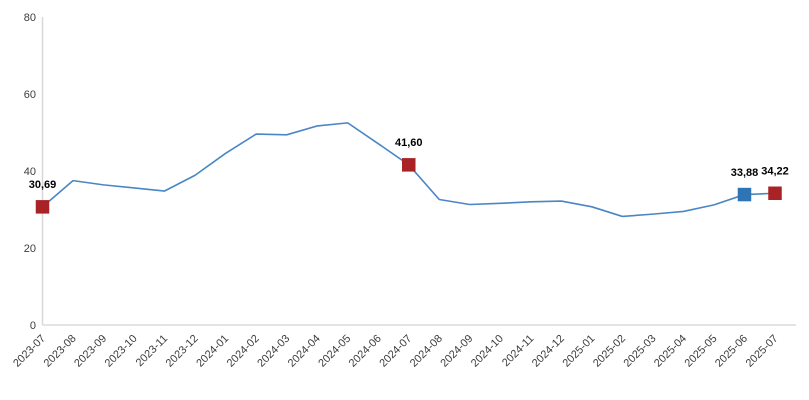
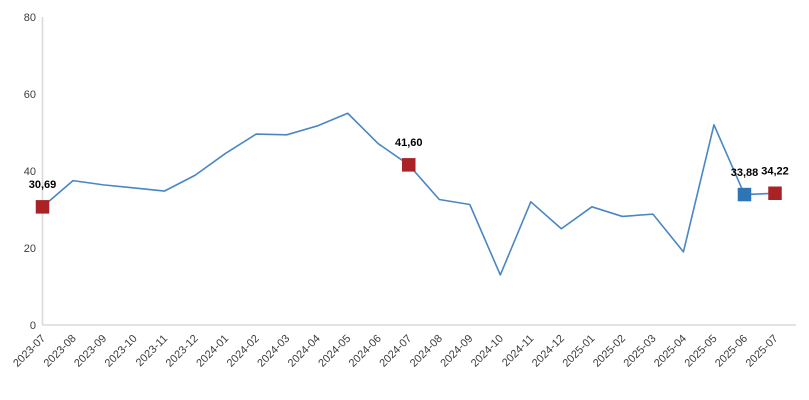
2024-05: 52 -> 55
2024-10: 32 -> 13
2024-12: 32 -> 25
2025-04: 30 -> 19
2025-05: 31 -> 52
